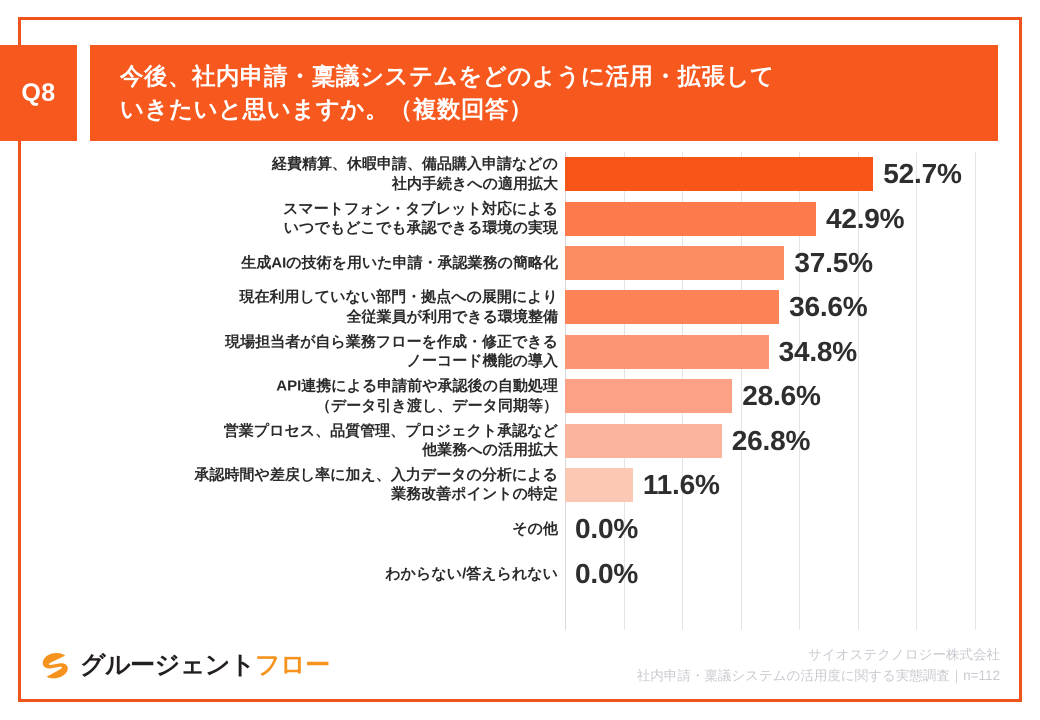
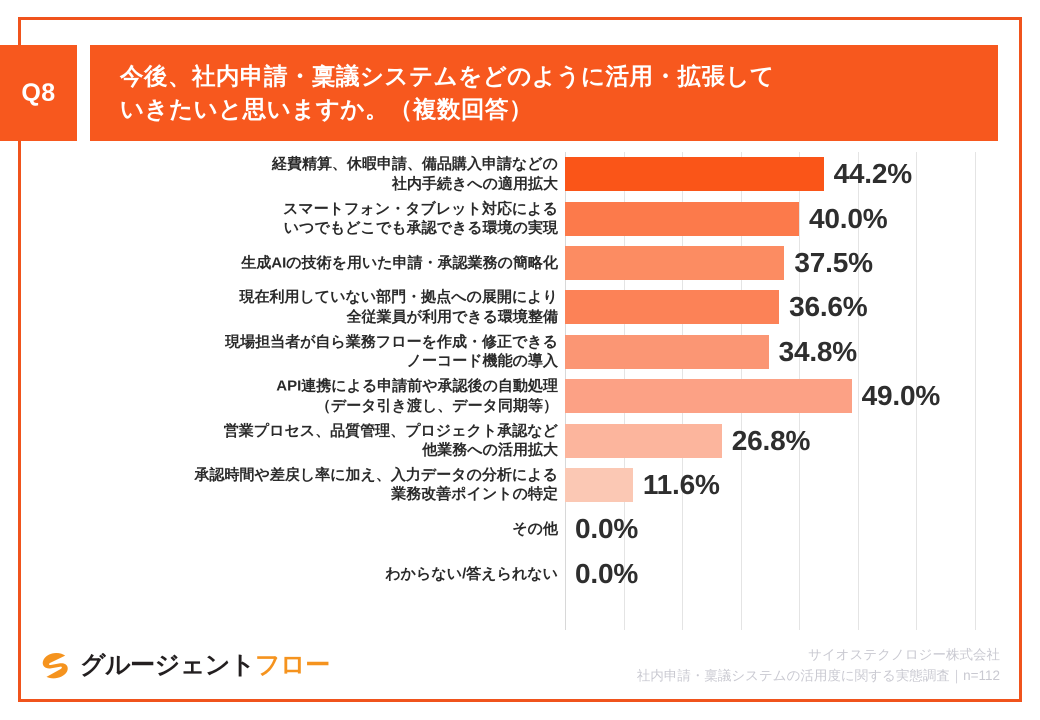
経費精算、休暇申請、備品購入申請などの 社内手続きへの適用拡大: 52.7% -> 44.2%
スマートフォン・タブレット対応による いつでもどこでも承認できる環境の実現: 42.9% -> 40.0%
API連携による申請前や承認後の自動処理 （データ引き渡し、データ同期等）: 28.6% -> 49.0%
